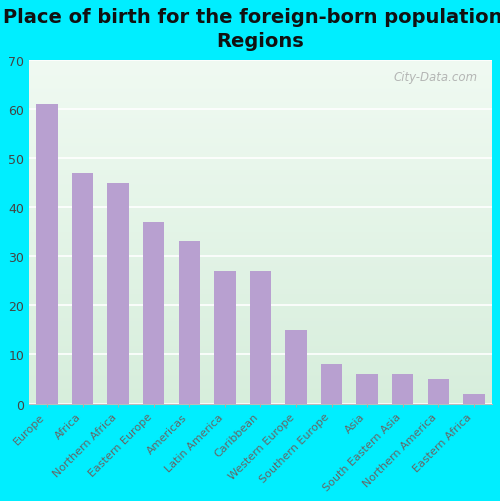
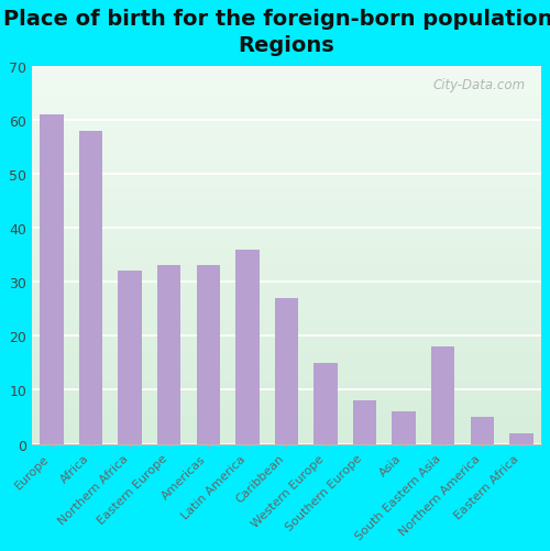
Africa: 47 -> 58
Northern Africa: 45 -> 32
Eastern Europe: 37 -> 33
Latin America: 27 -> 36
South Eastern Asia: 6 -> 18
